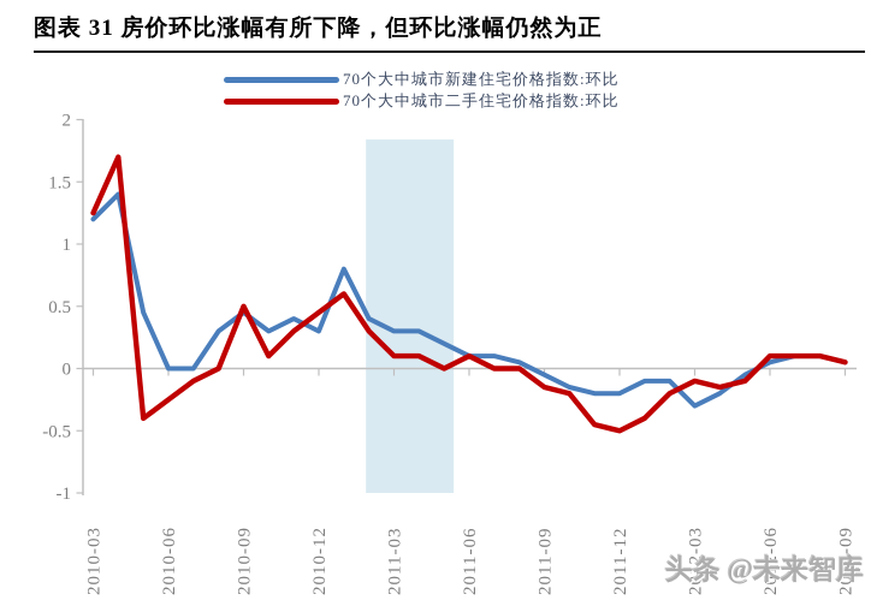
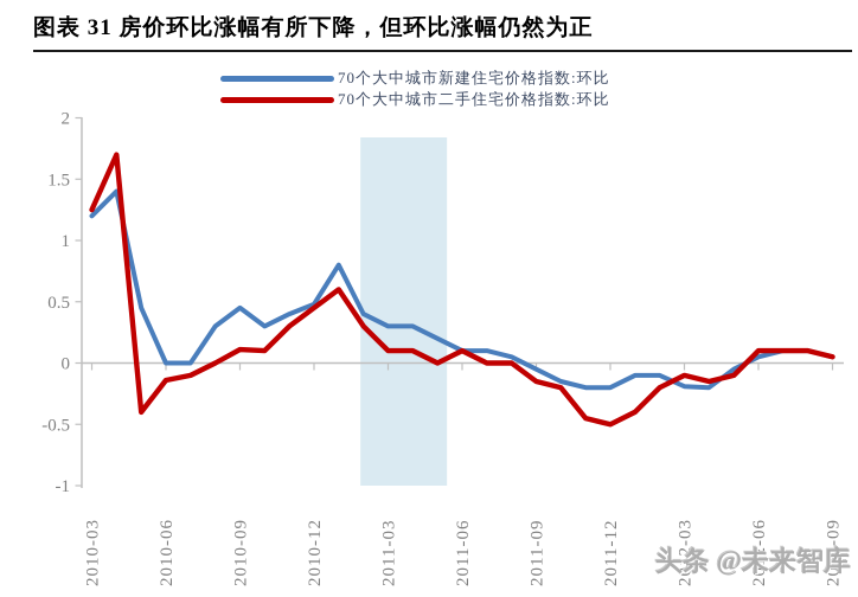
70个大中城市二手住宅价格指数:环比/2010-06: -0.25 -> -0.14
70个大中城市二手住宅价格指数:环比/2010-09: 0.50 -> 0.11
70个大中城市新建住宅价格指数:环比/2010-12: 0.30 -> 0.48
70个大中城市新建住宅价格指数:环比/2012-03: -0.30 -> -0.19
